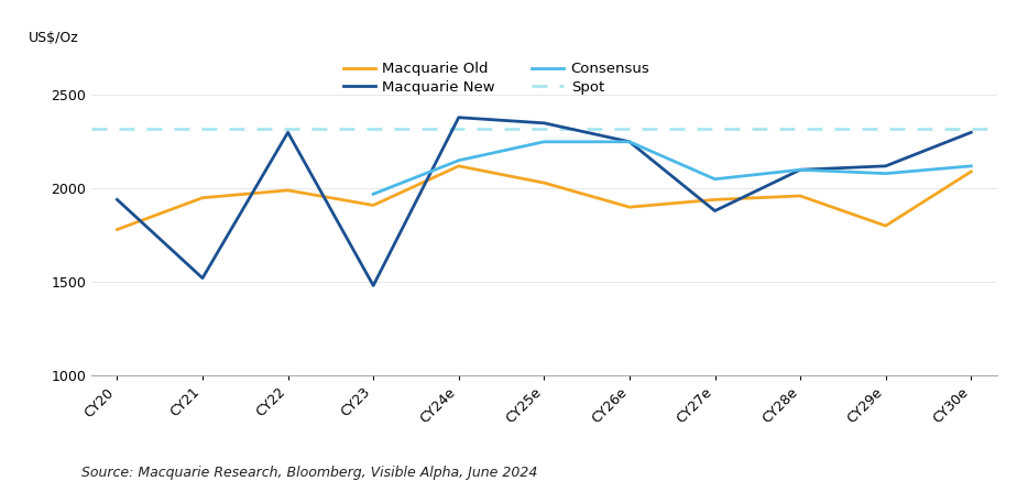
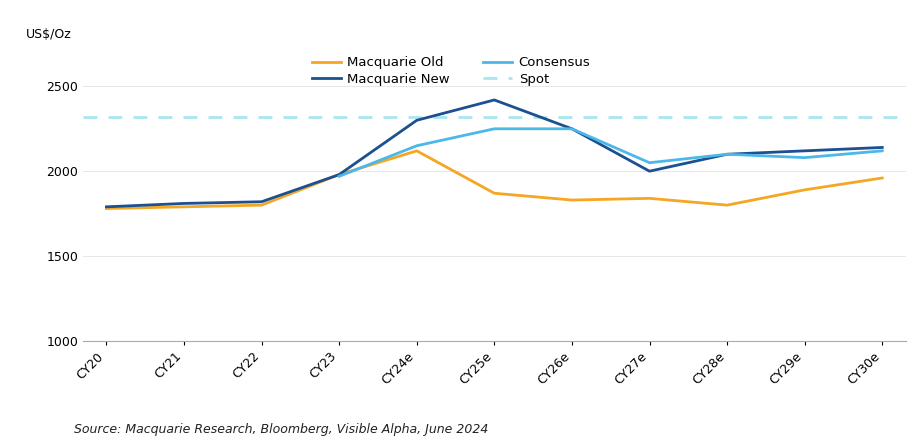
Macquarie New/CY20: 1940 -> 1790
Macquarie Old/CY21: 1950 -> 1790
Macquarie New/CY21: 1520 -> 1810
Macquarie Old/CY22: 1990 -> 1800
Macquarie New/CY22: 2300 -> 1820
Macquarie Old/CY23: 1910 -> 1980
Macquarie New/CY23: 1480 -> 1980
Macquarie New/CY24e: 2380 -> 2300
Macquarie Old/CY25e: 2030 -> 1870
Macquarie New/CY25e: 2350 -> 2420
Macquarie Old/CY26e: 1900 -> 1830
Macquarie Old/CY27e: 1940 -> 1840
Macquarie New/CY27e: 1880 -> 2000
Macquarie Old/CY28e: 1960 -> 1800
Macquarie Old/CY29e: 1800 -> 1890
Macquarie Old/CY30e: 2090 -> 1960
Macquarie New/CY30e: 2300 -> 2140
